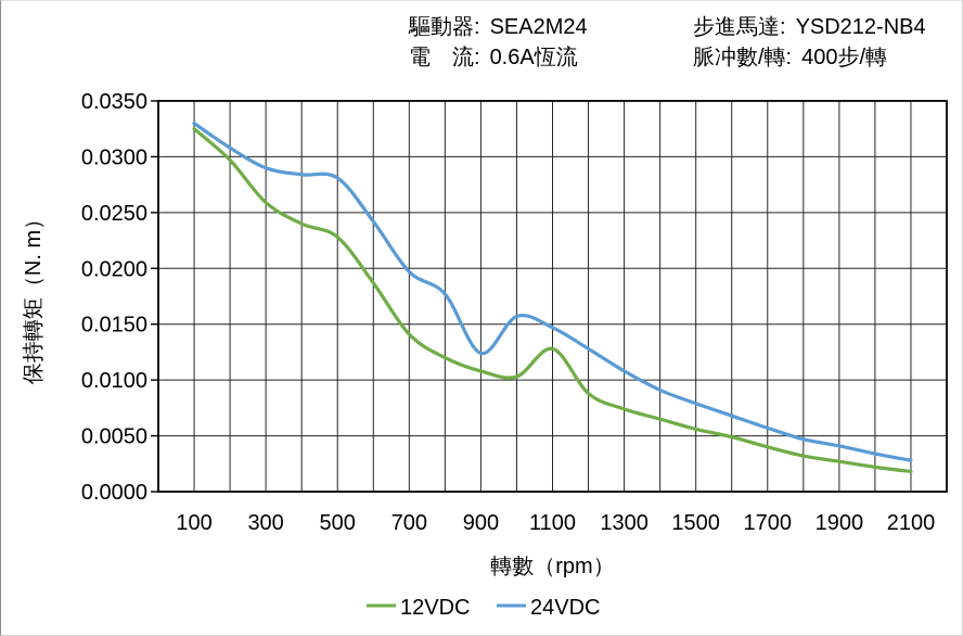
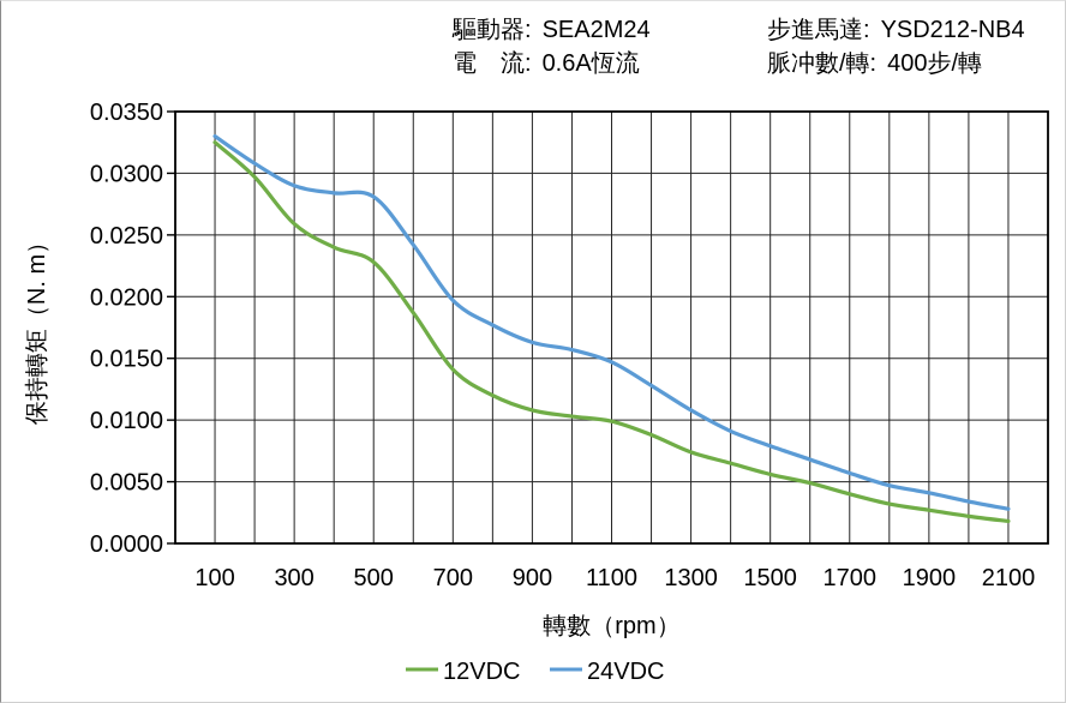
24VDC/900: 0.0124 -> 0.0163
12VDC/1100: 0.0128 -> 0.0099
